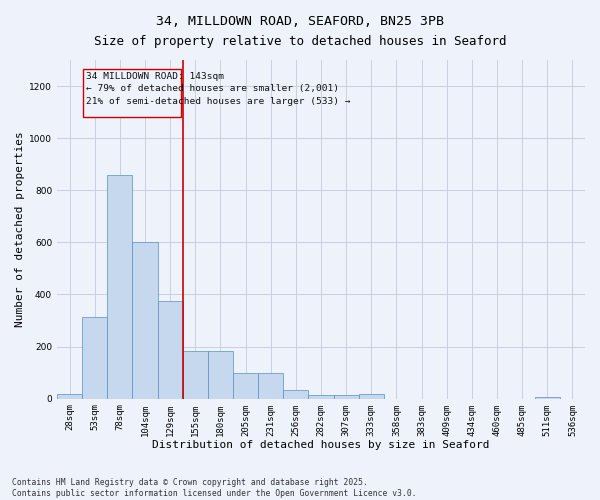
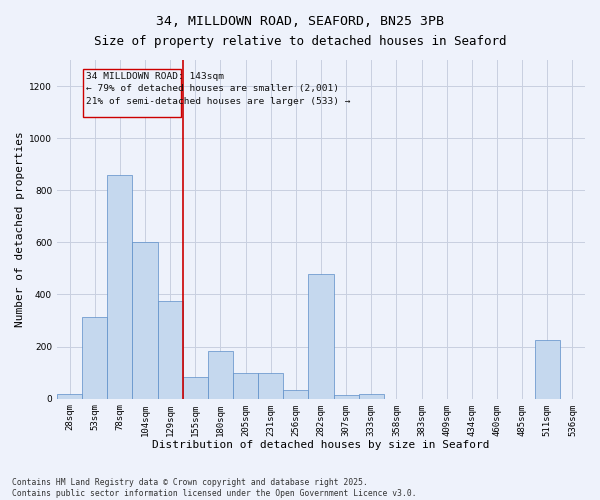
155sqm: 185 -> 85
282sqm: 15 -> 480
511sqm: 5 -> 225
